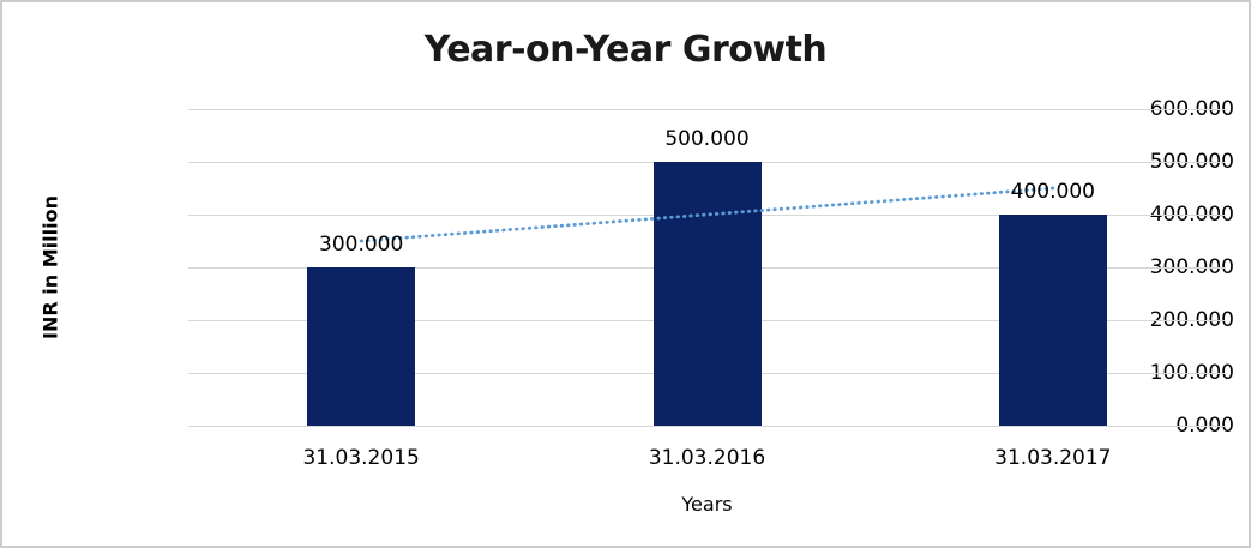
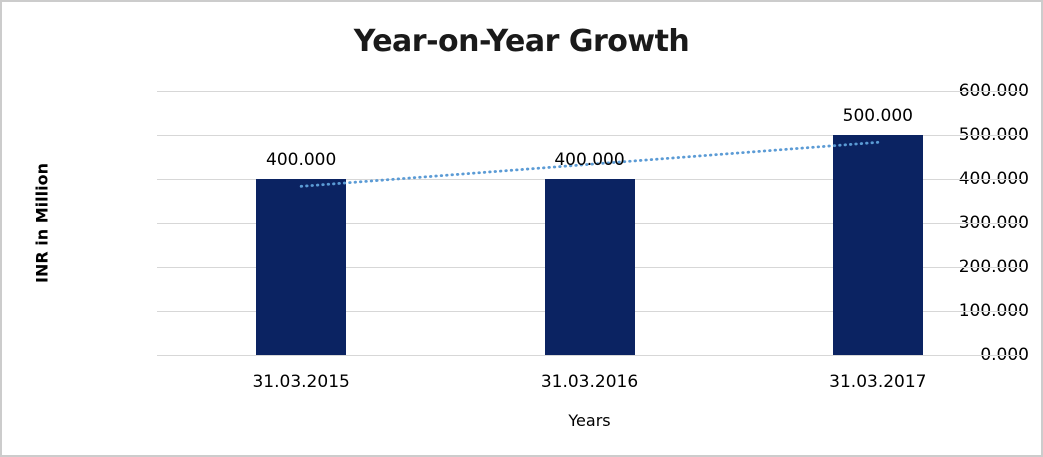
31.03.2015: 300.000 -> 400.000
31.03.2016: 500.000 -> 400.000
31.03.2017: 400.000 -> 500.000
